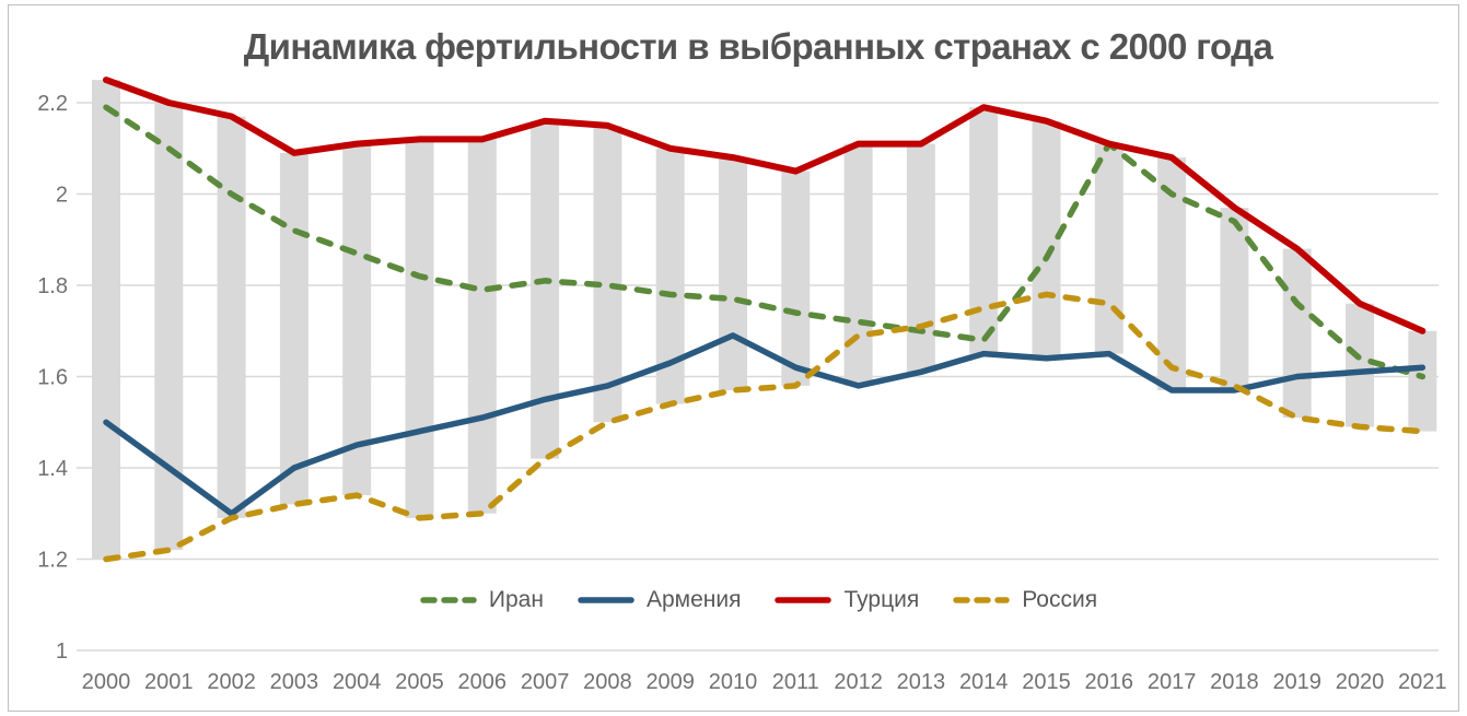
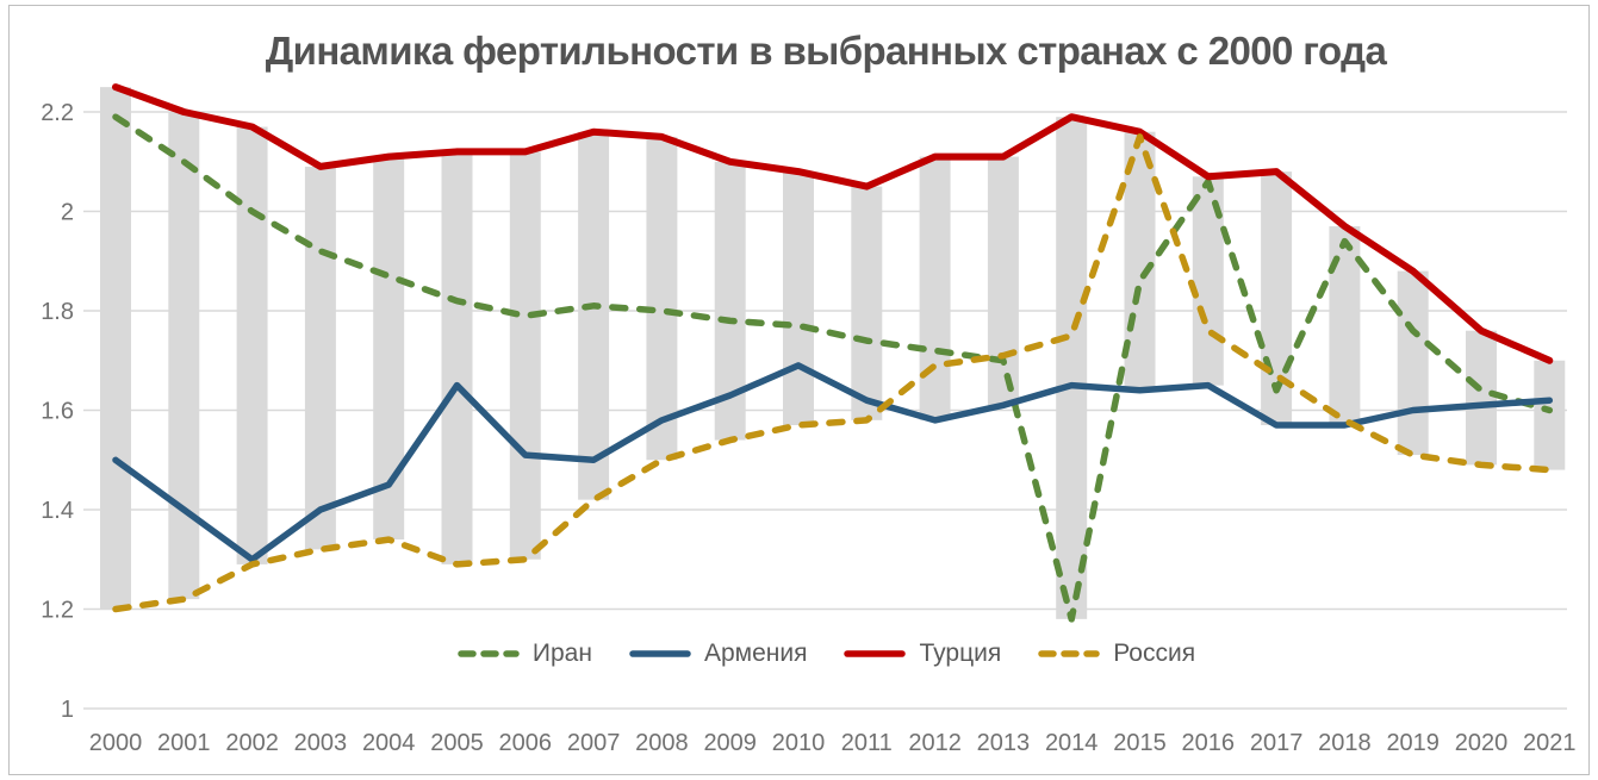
Армения/2005: 1.48 -> 1.65
Армения/2007: 1.55 -> 1.50
Иран/2014: 1.68 -> 1.18
Россия/2015: 1.78 -> 2.15
Иран/2016: 2.11 -> 2.06
Турция/2016: 2.11 -> 2.07
Иран/2017: 2.00 -> 1.64
Россия/2017: 1.62 -> 1.67
